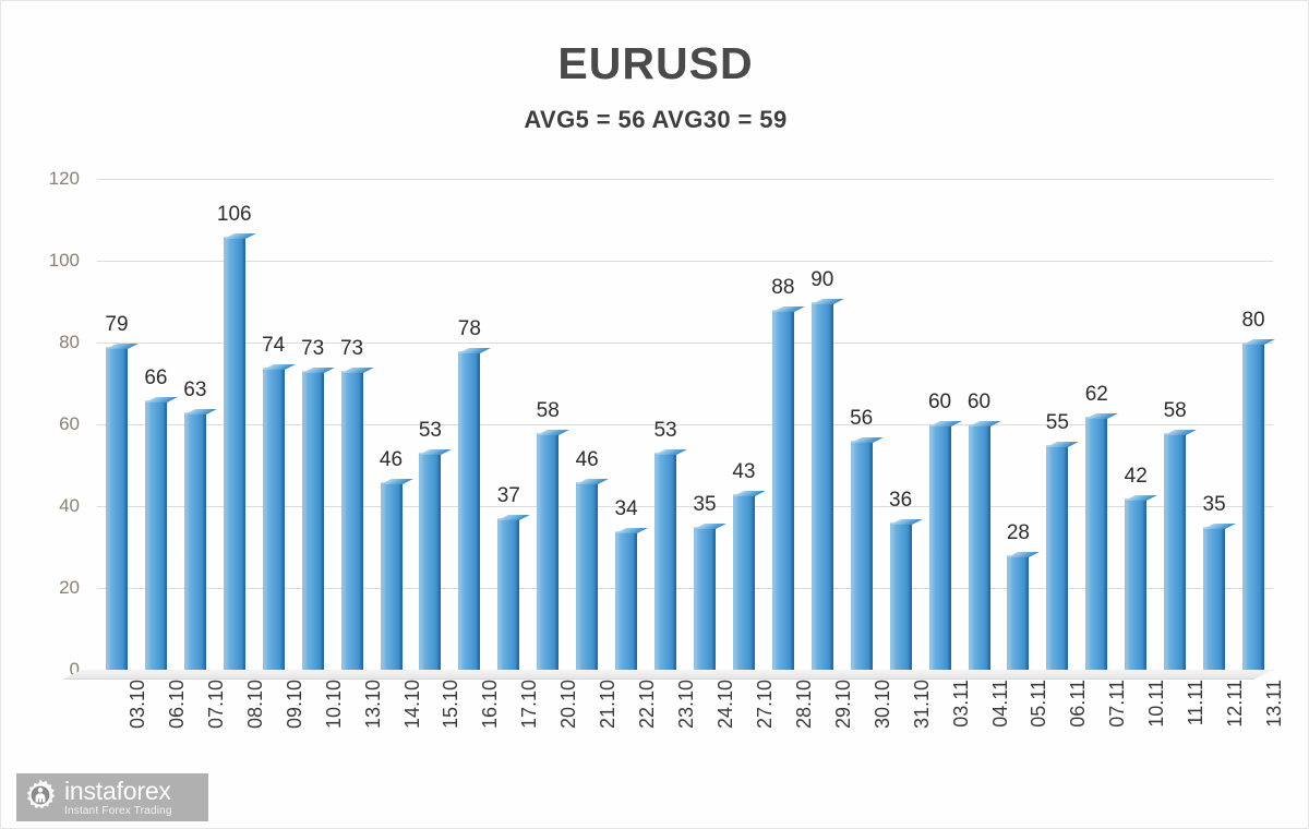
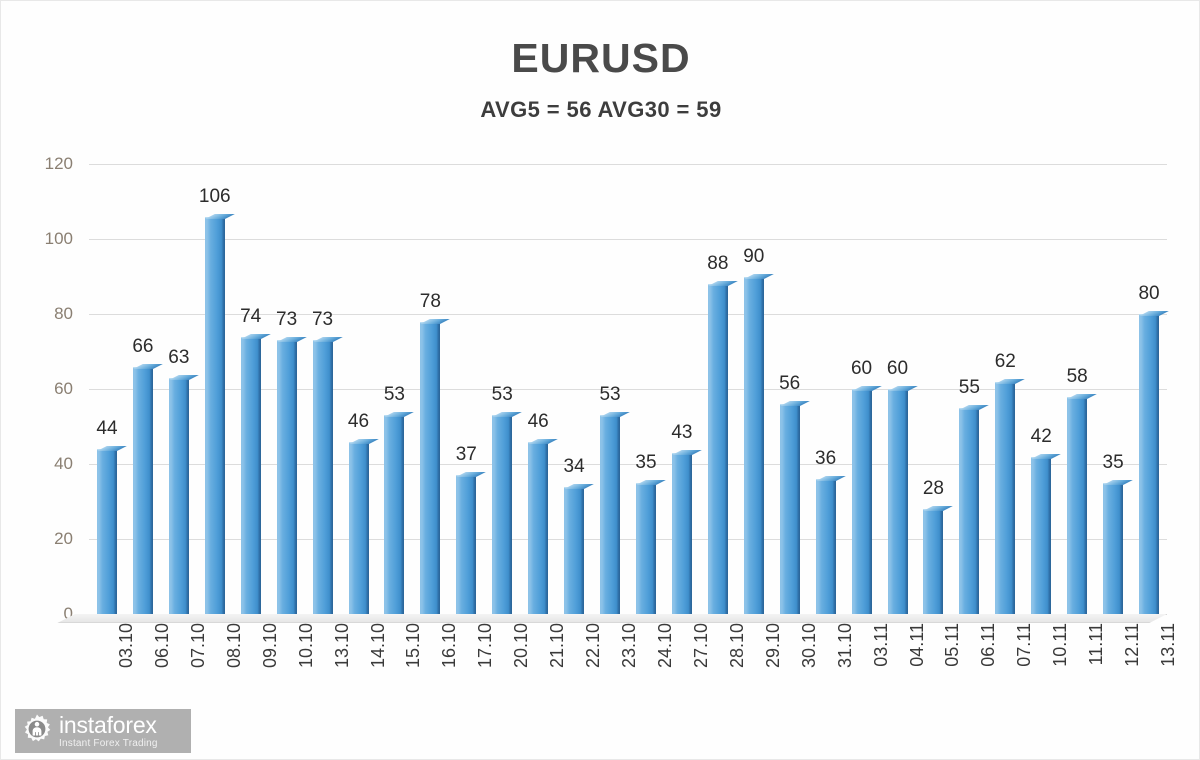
03.10: 79 -> 44
20.10: 58 -> 53
